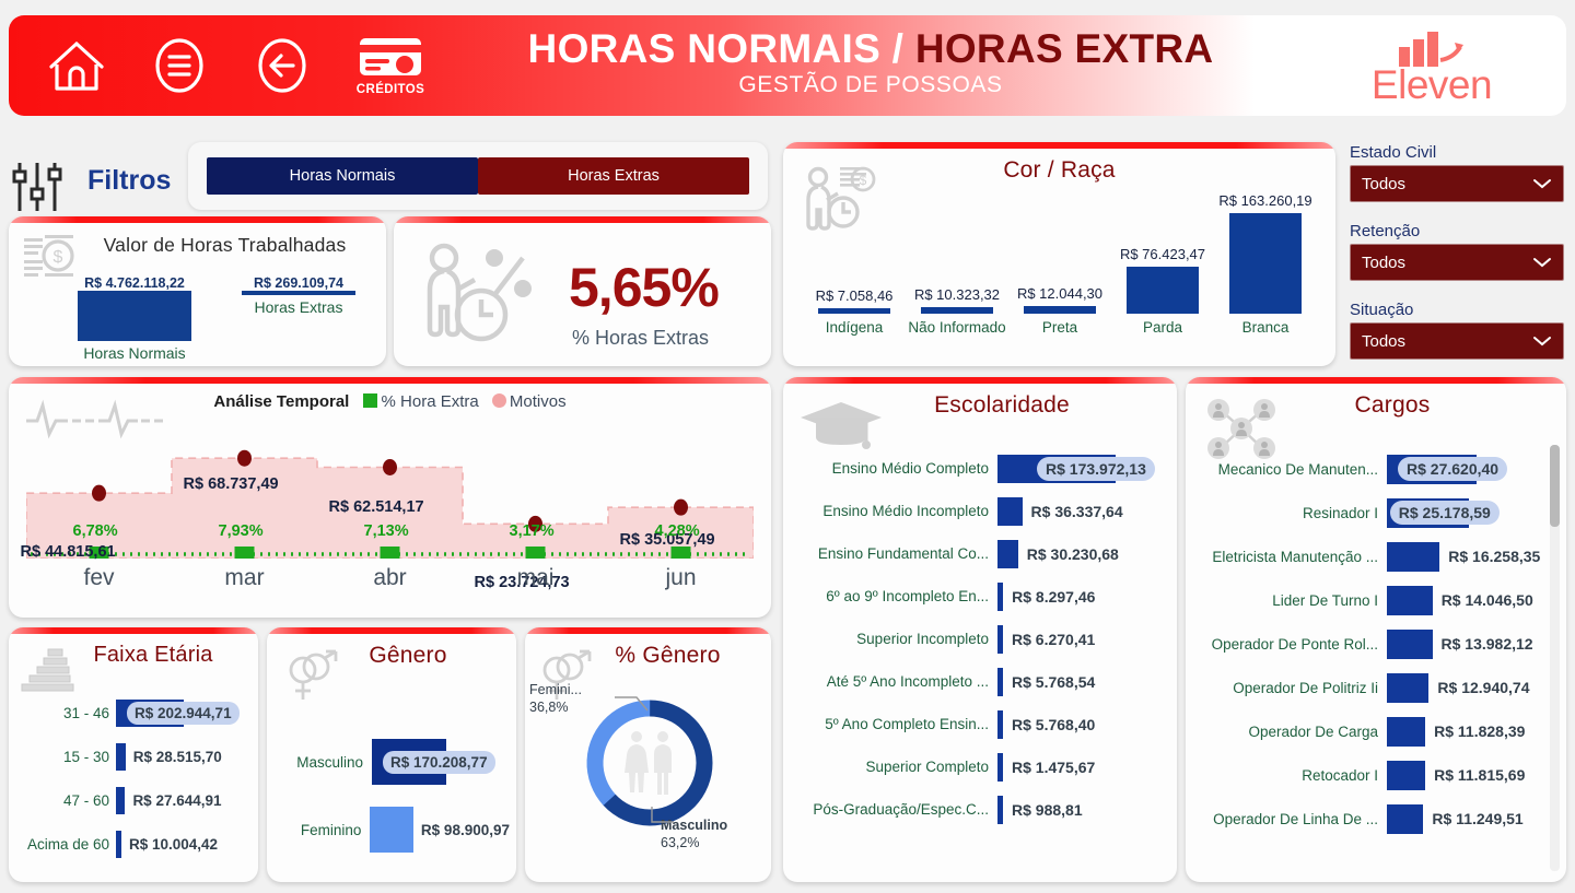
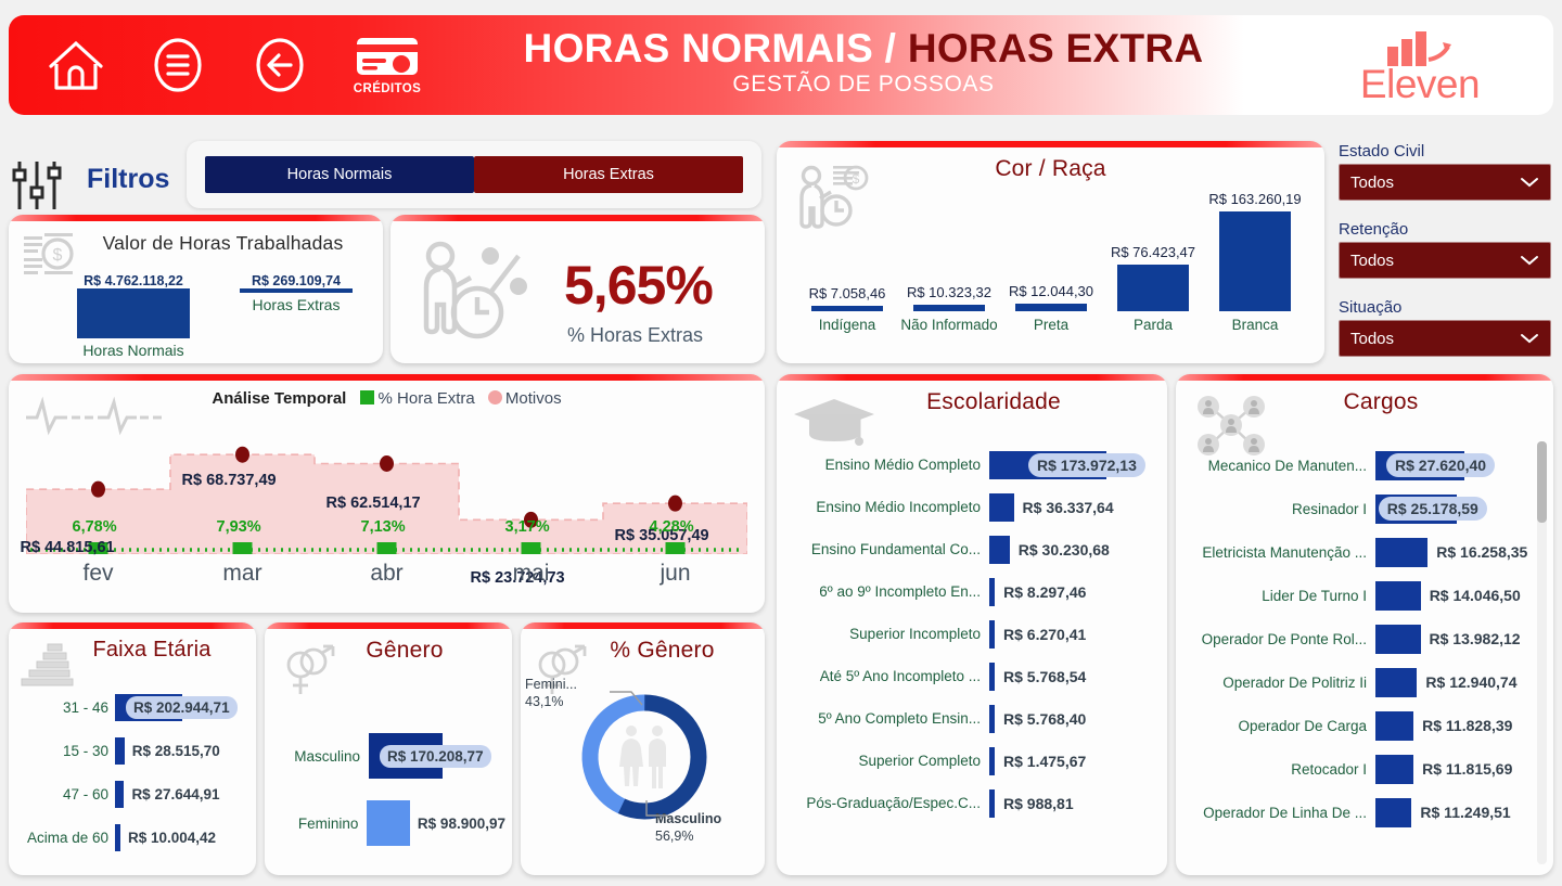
% Gênero/Masculino: 63,2% -> 56,9%
% Gênero/Feminino: 36,8% -> 43,1%
